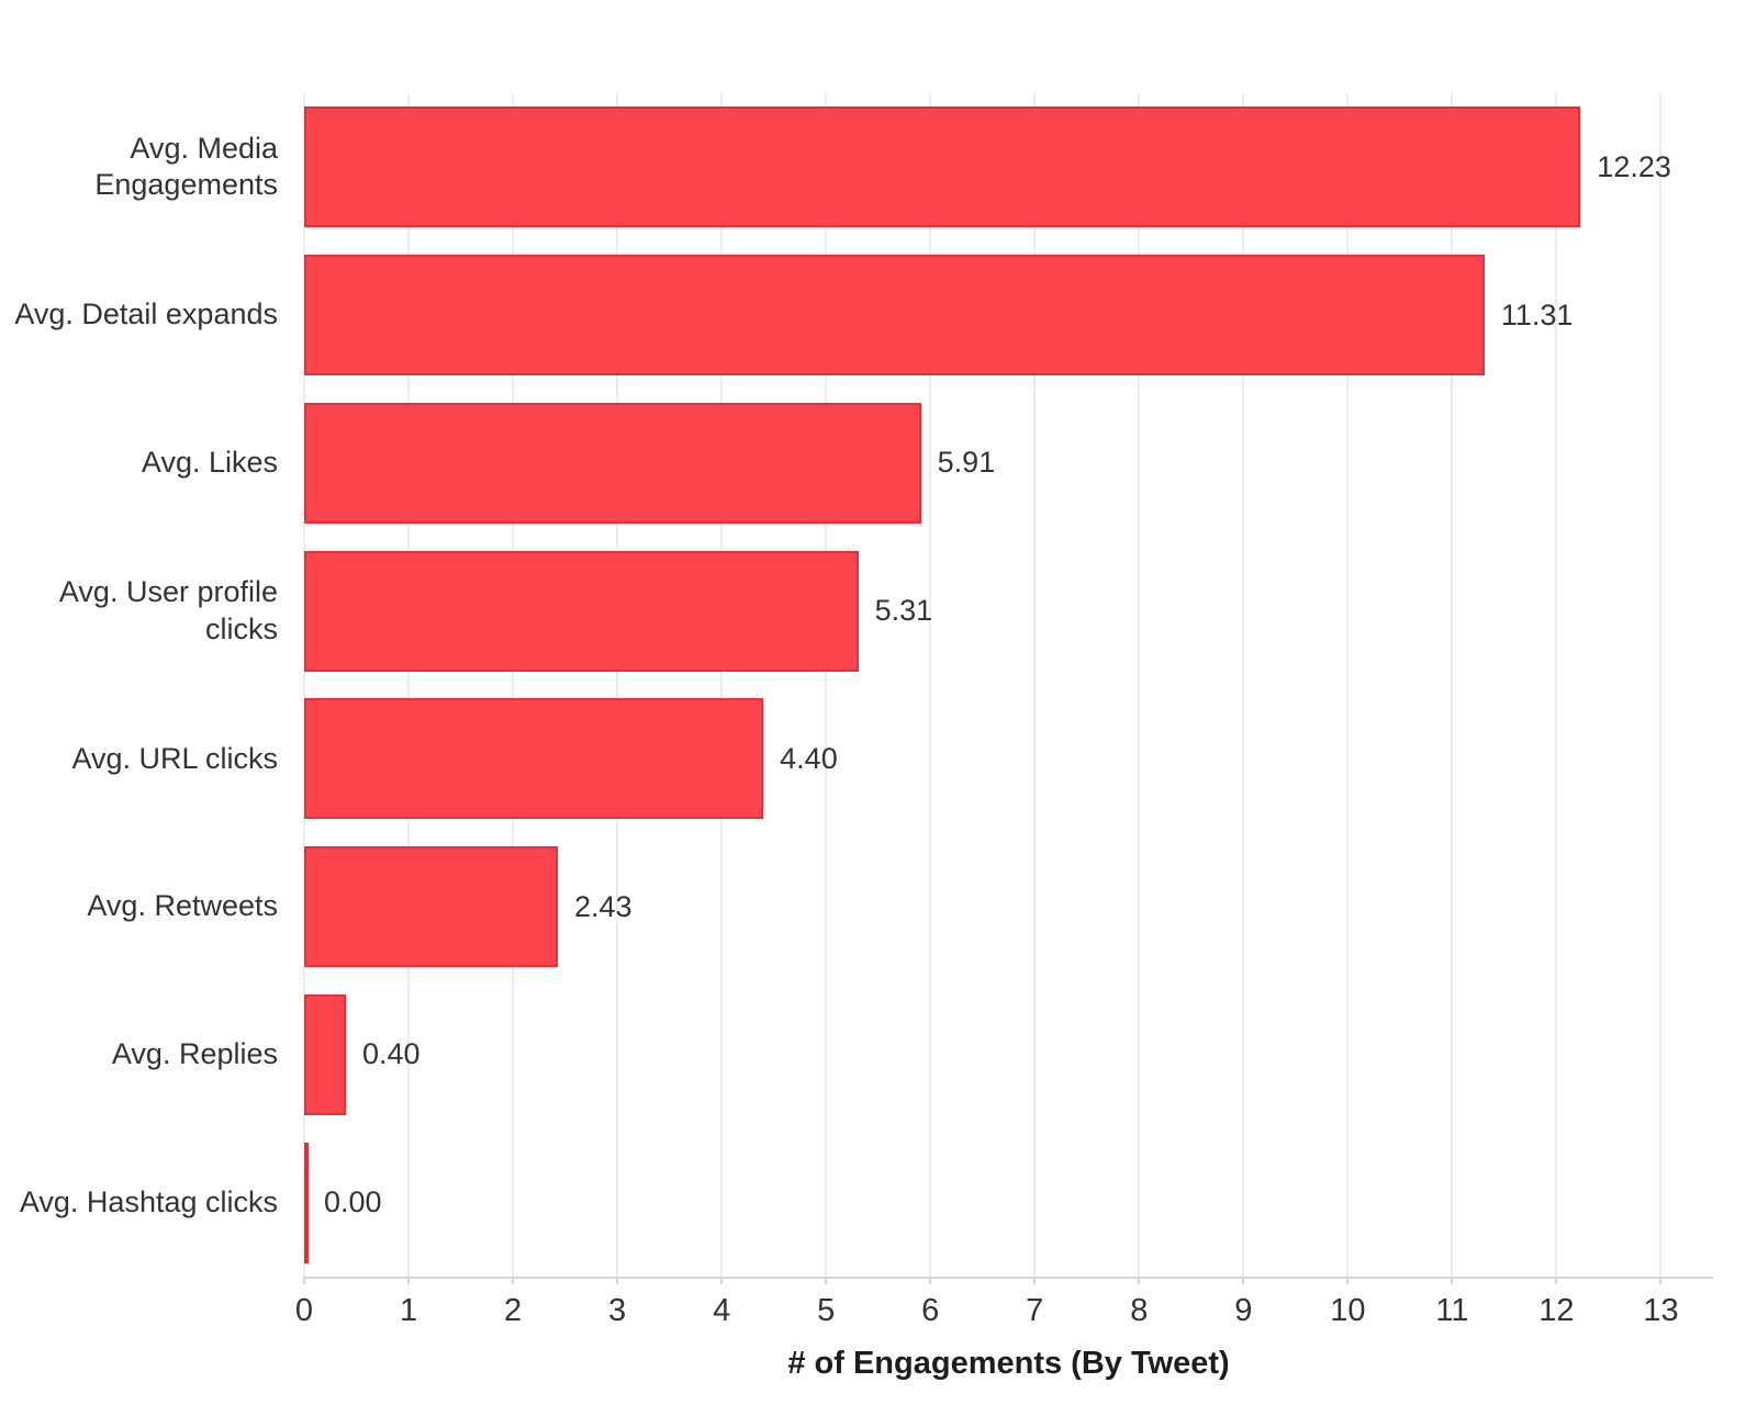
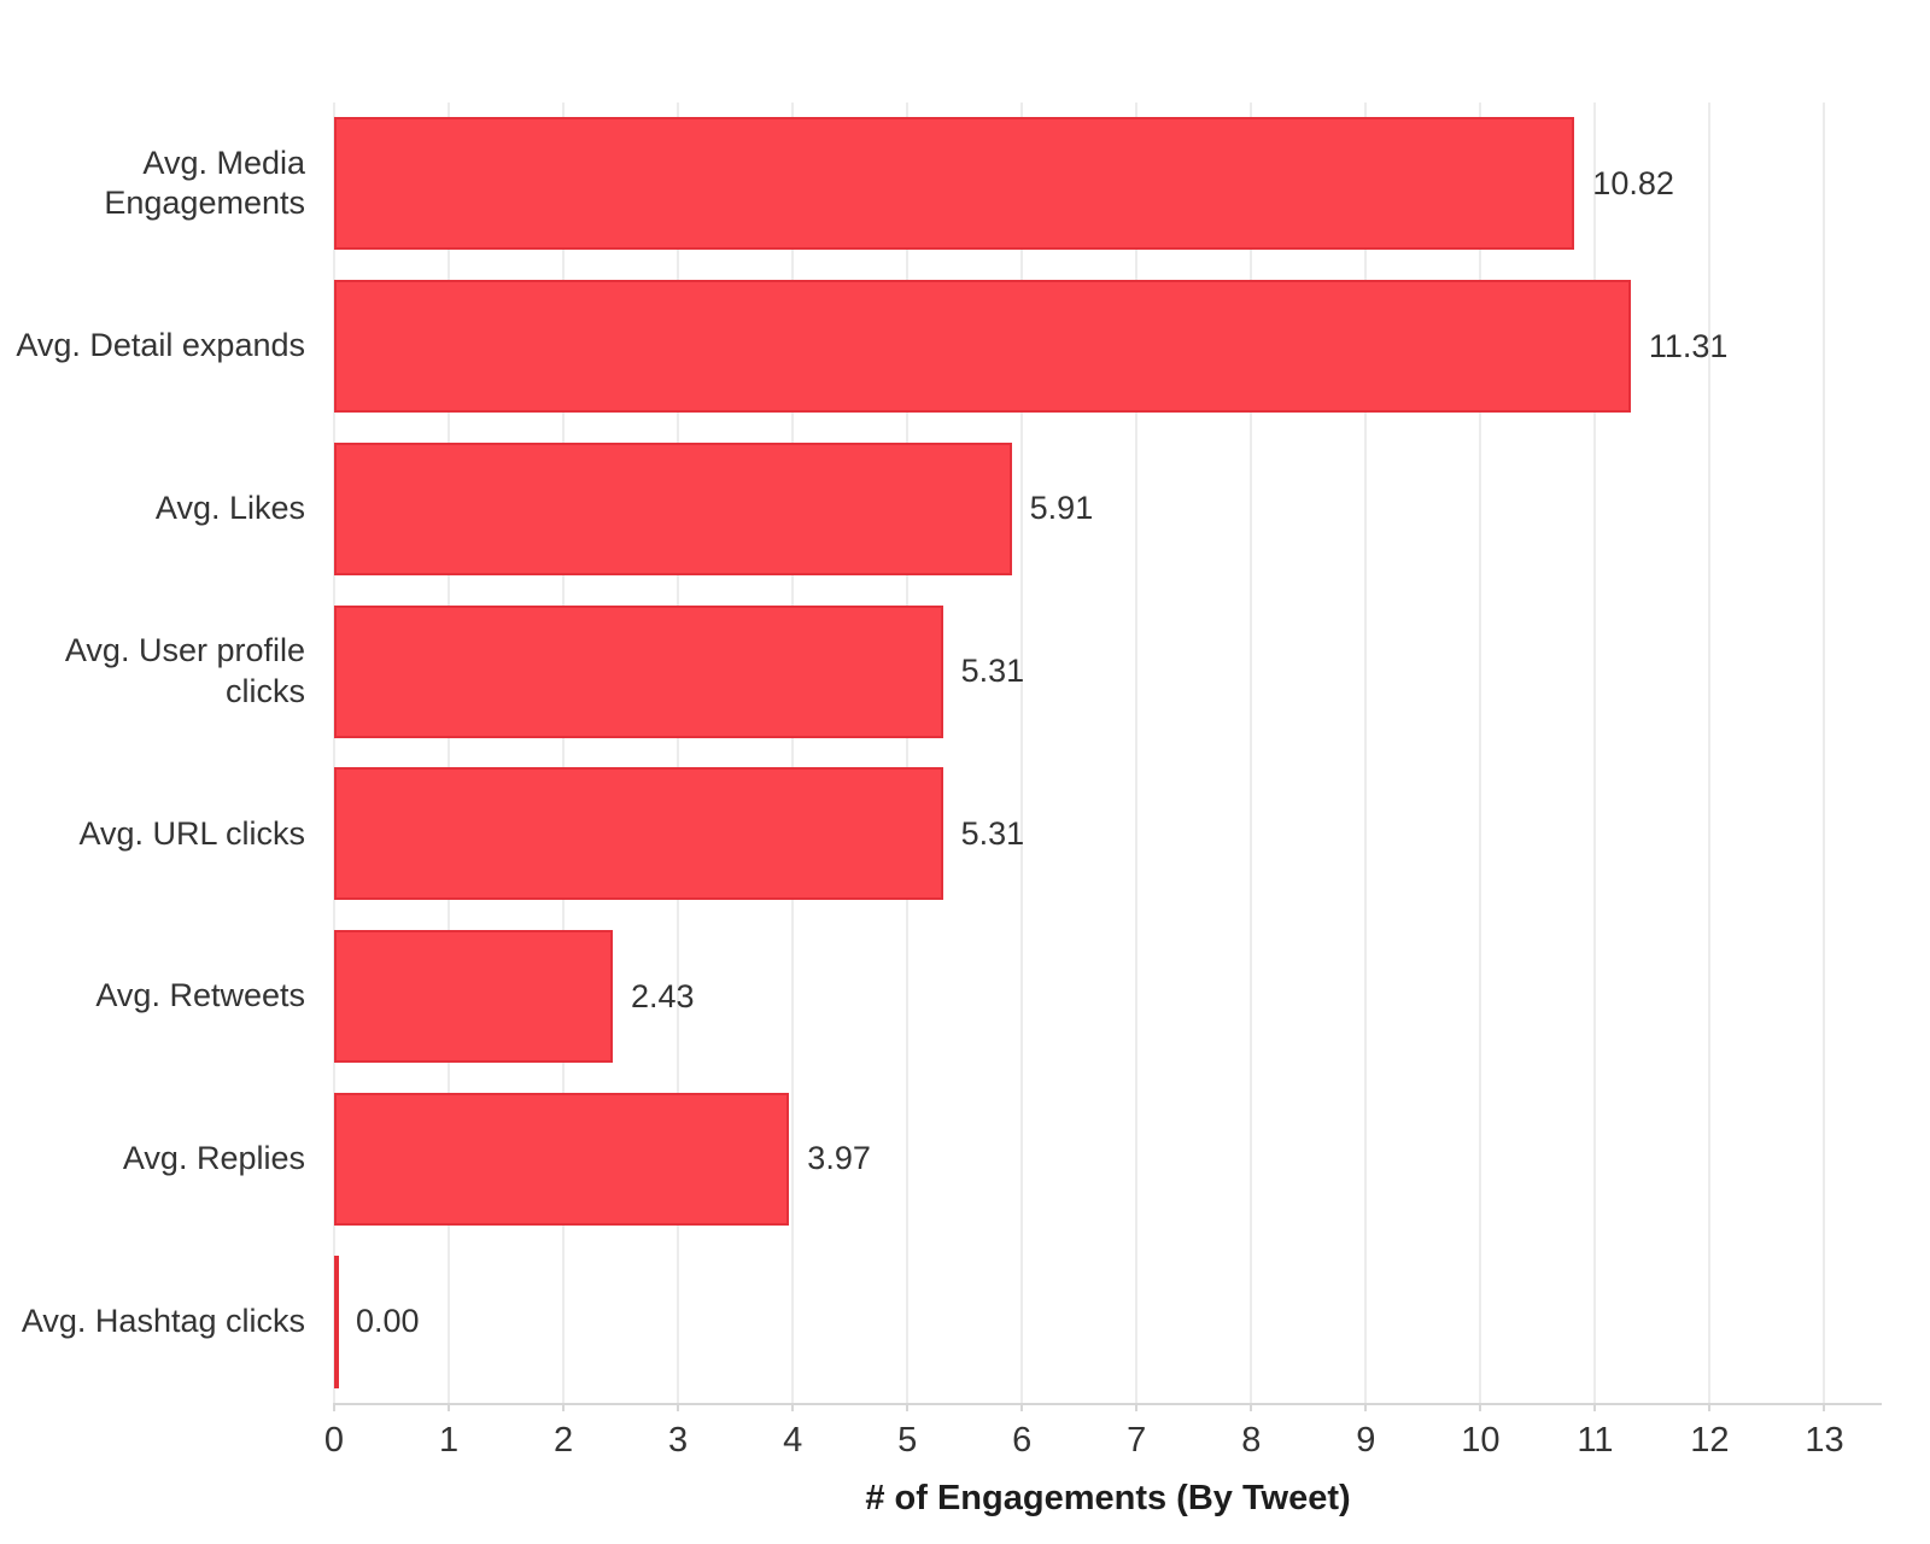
Avg. Media Engagements: 12.23 -> 10.82
Avg. URL clicks: 4.40 -> 5.31
Avg. Replies: 0.40 -> 3.97
